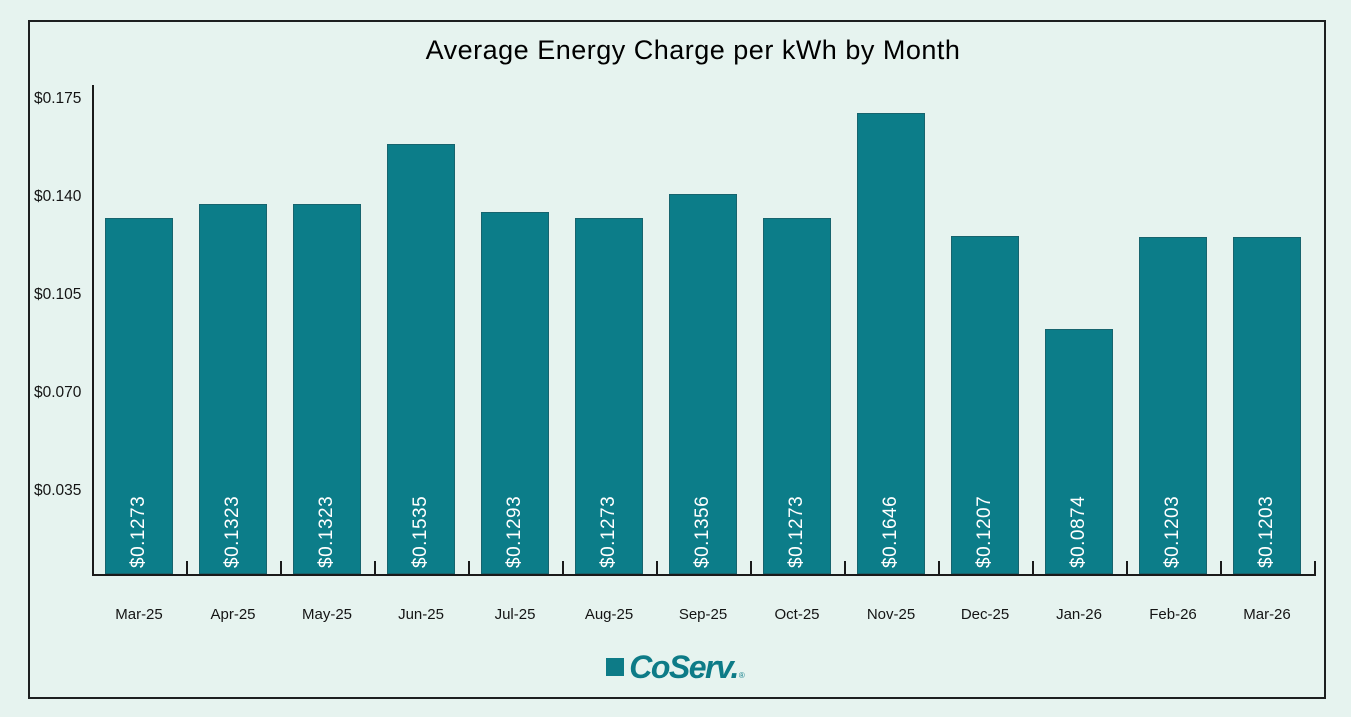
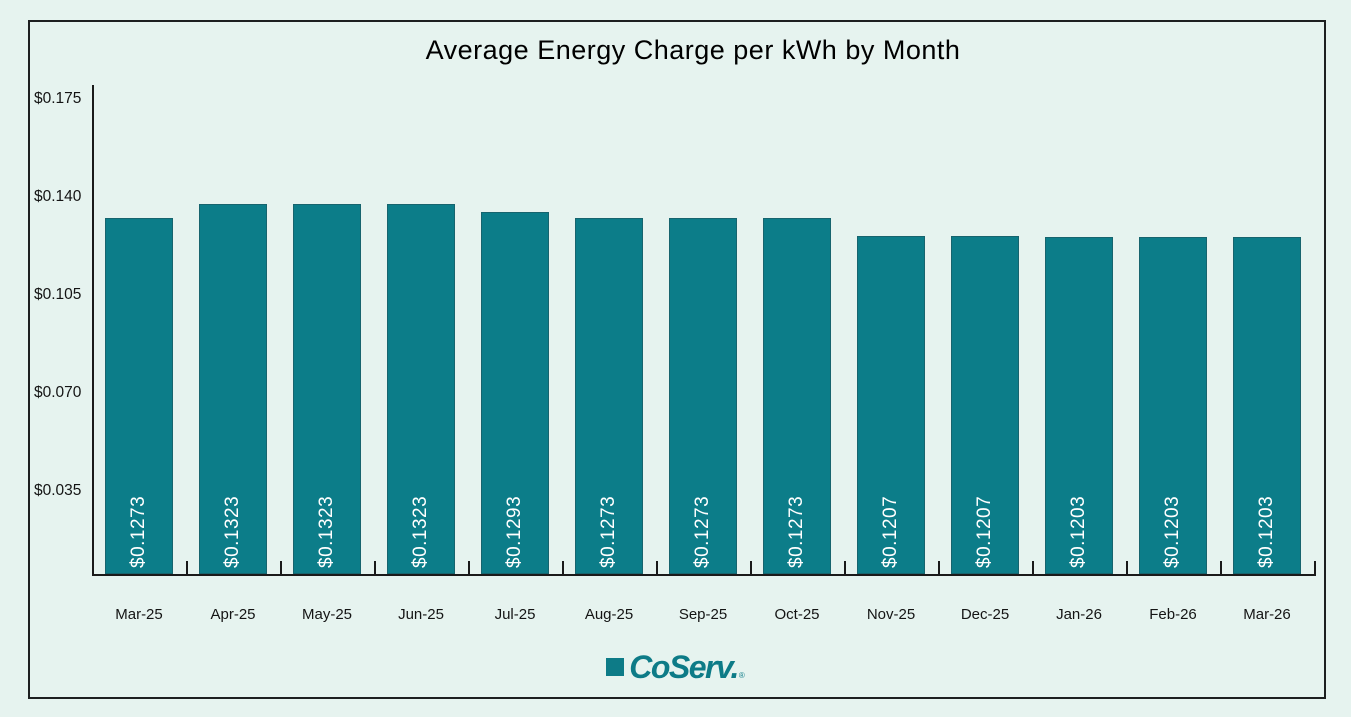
Jun-25: $0.1535 -> $0.1323
Sep-25: $0.1356 -> $0.1273
Nov-25: $0.1646 -> $0.1207
Jan-26: $0.0874 -> $0.1203
